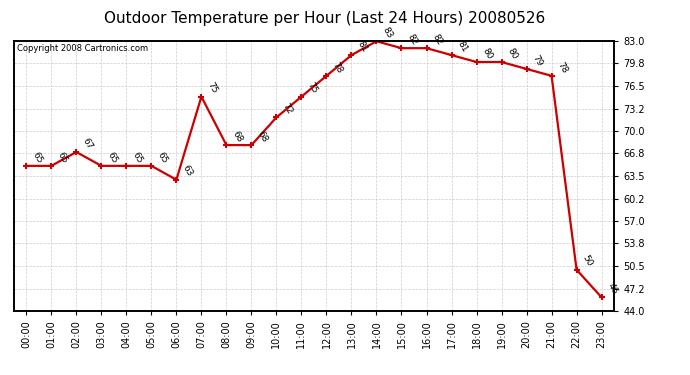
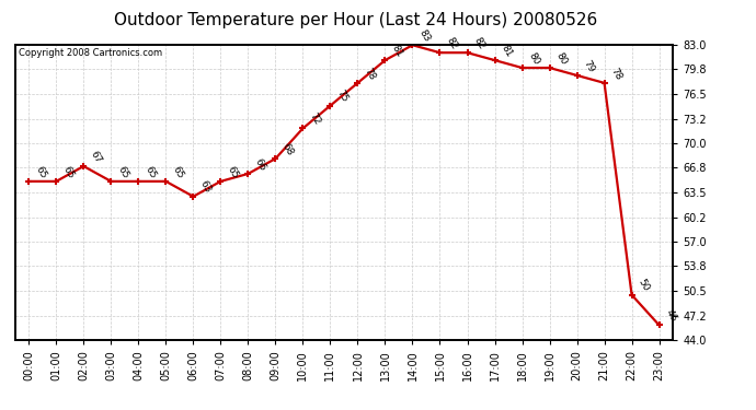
07:00: 75 -> 65
08:00: 68 -> 66
